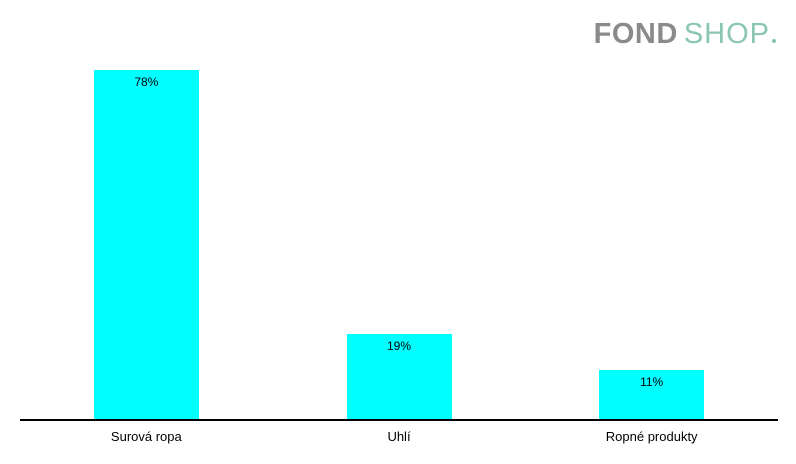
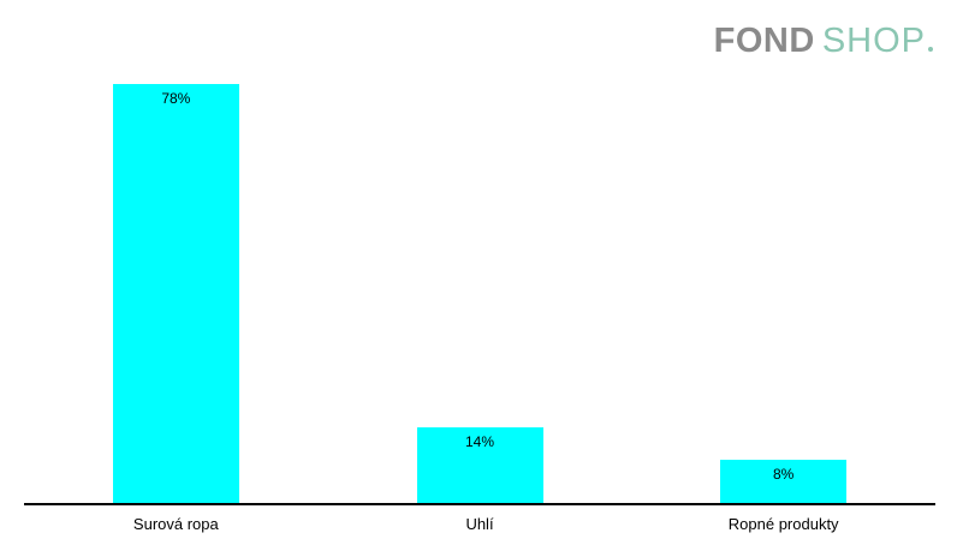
Uhlí: 19% -> 14%
Ropné produkty: 11% -> 8%
